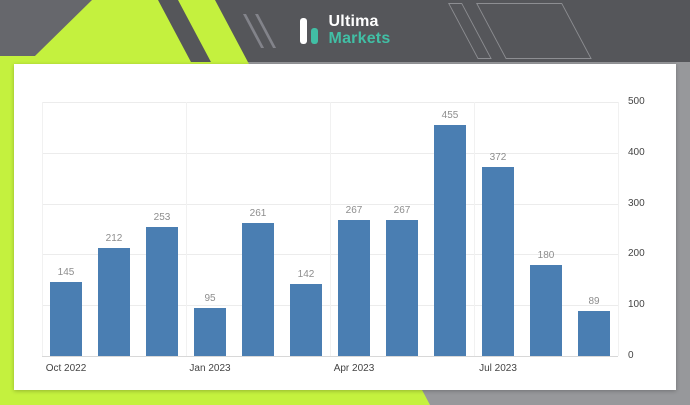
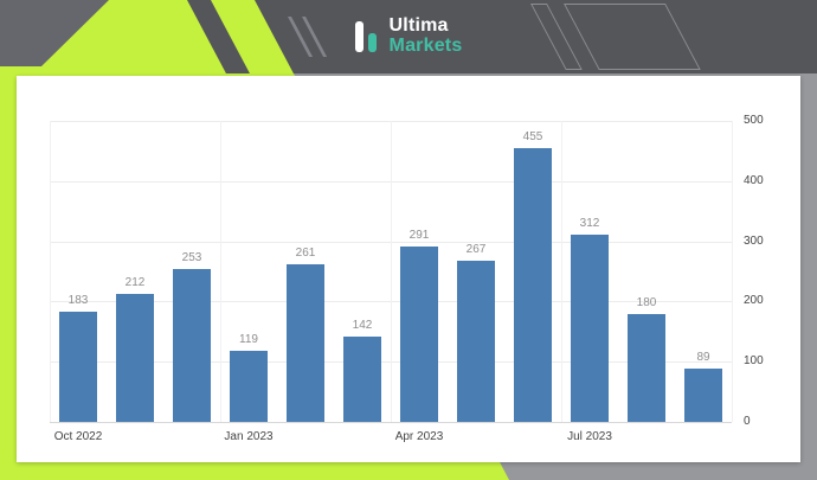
Oct 2022: 145 -> 183
Jan 2023: 95 -> 119
Apr 2023: 267 -> 291
Jul 2023: 372 -> 312
